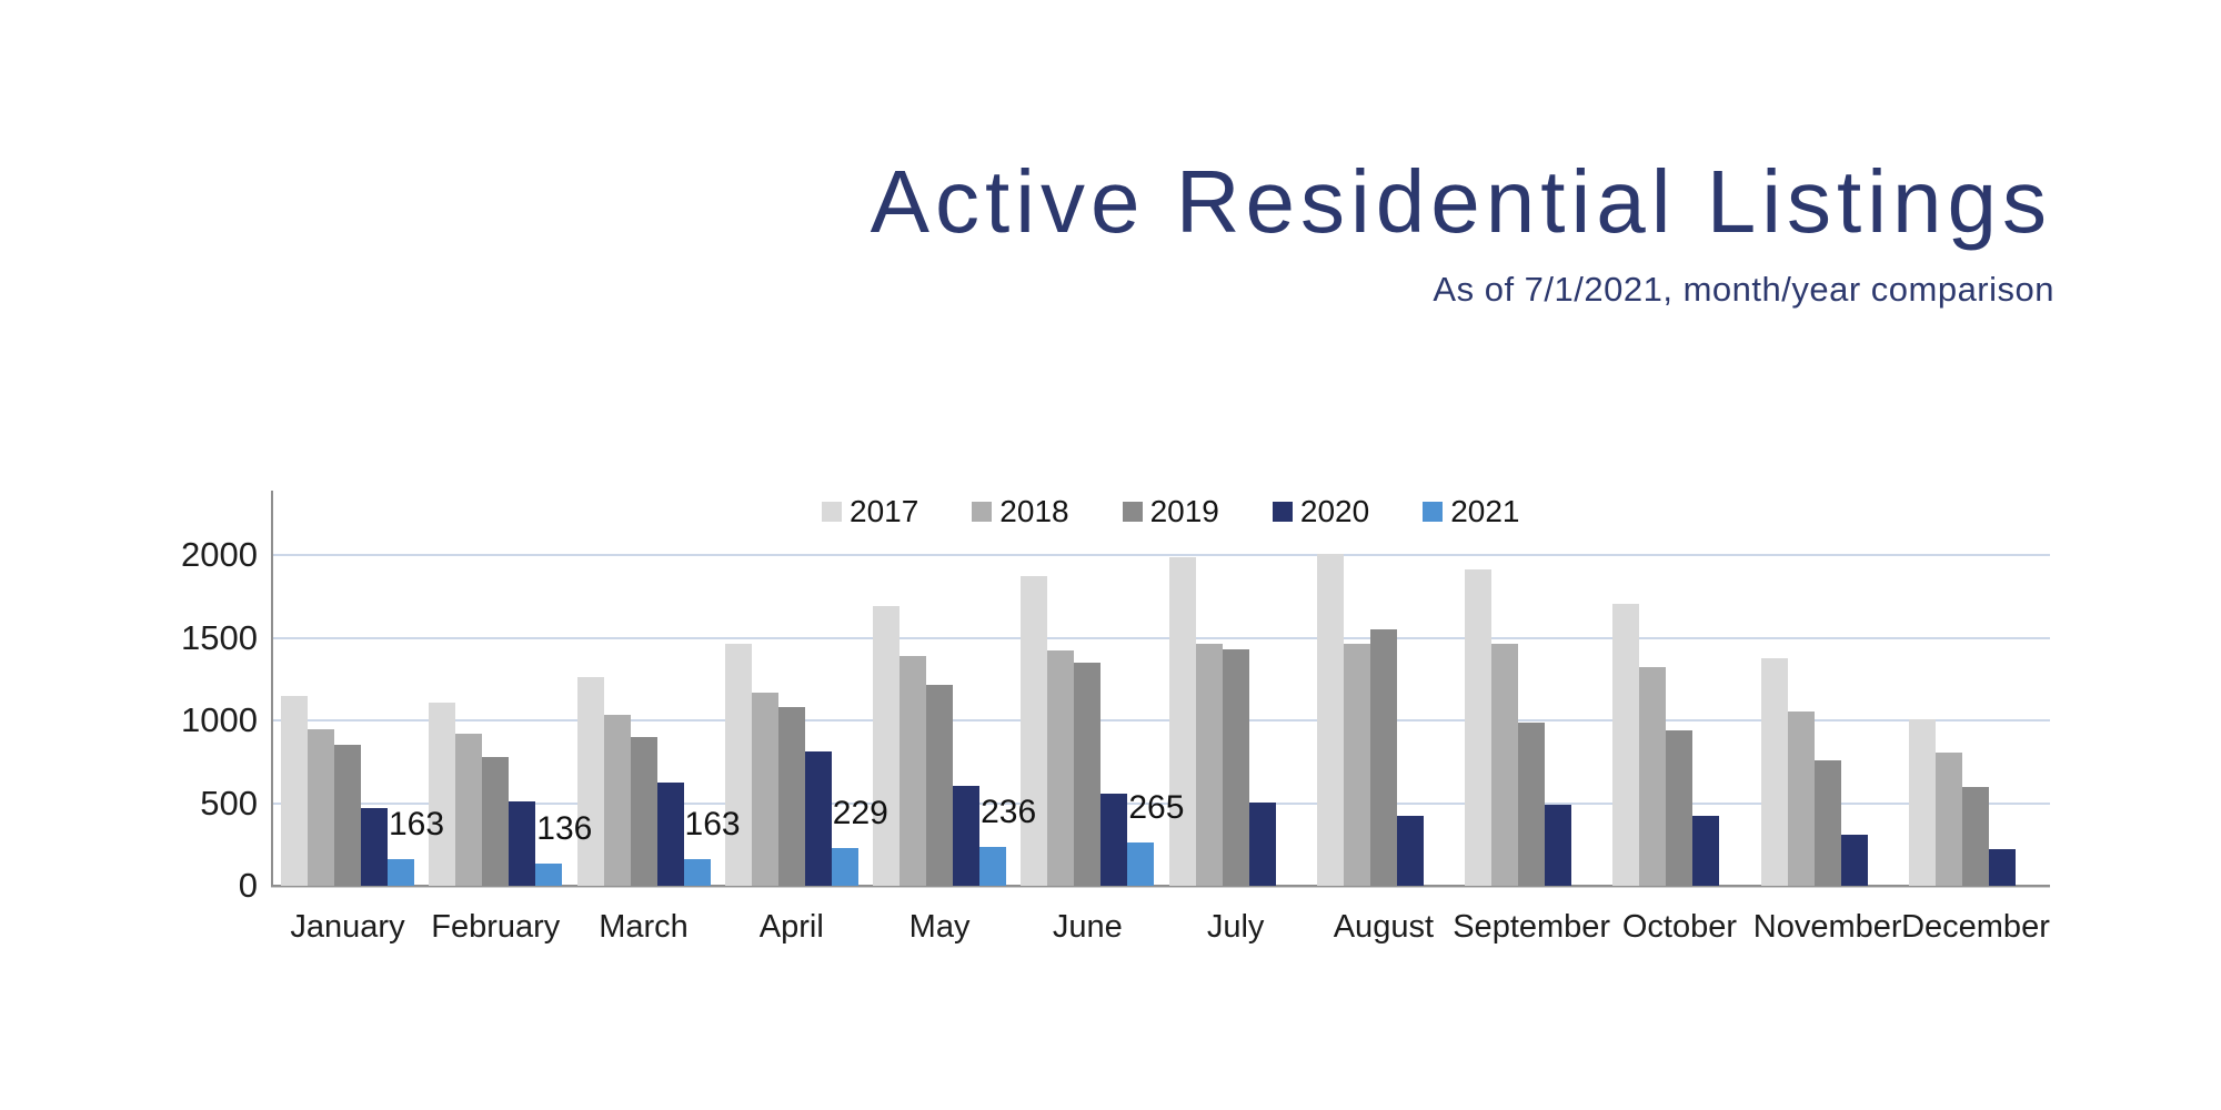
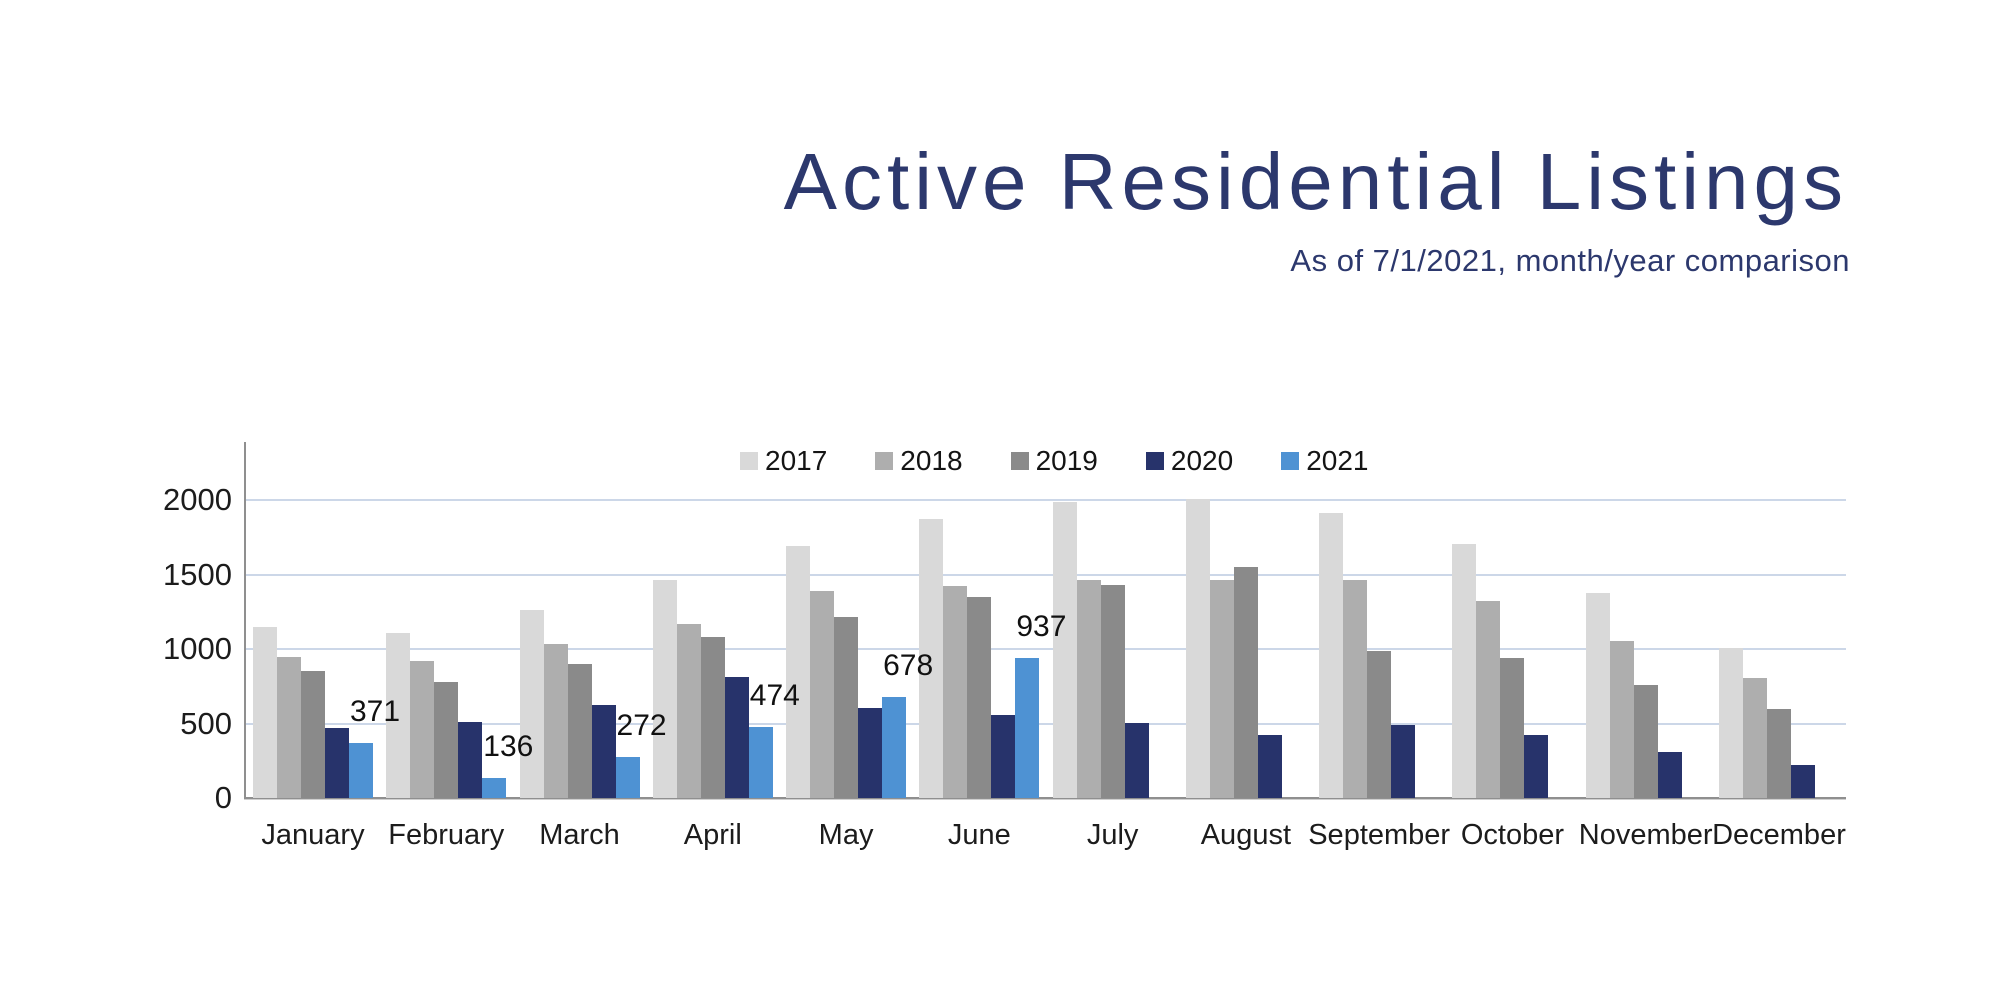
2021/January: 163 -> 371
2021/March: 163 -> 272
2021/April: 229 -> 474
2021/May: 236 -> 678
2021/June: 265 -> 937
